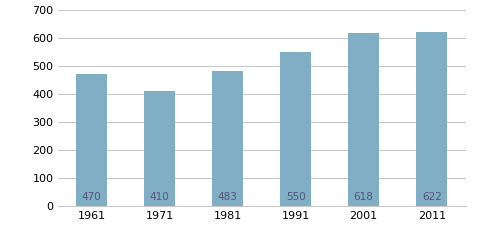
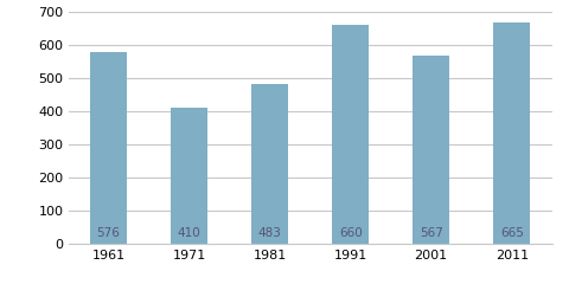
1961: 470 -> 576
1991: 550 -> 660
2001: 618 -> 567
2011: 622 -> 665
